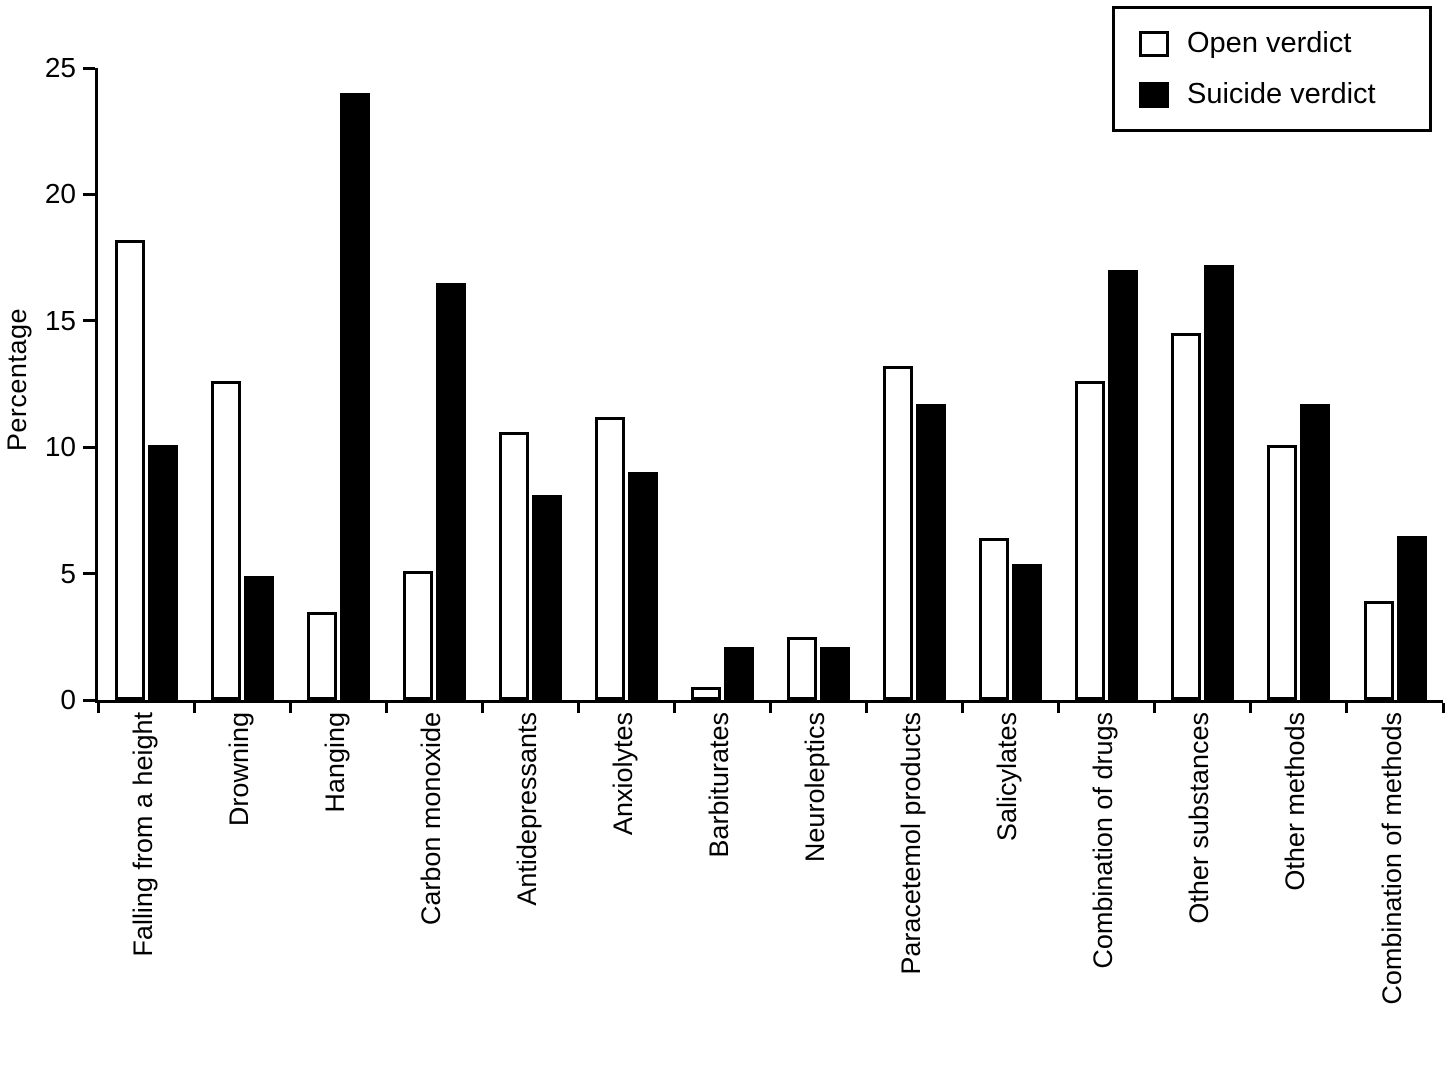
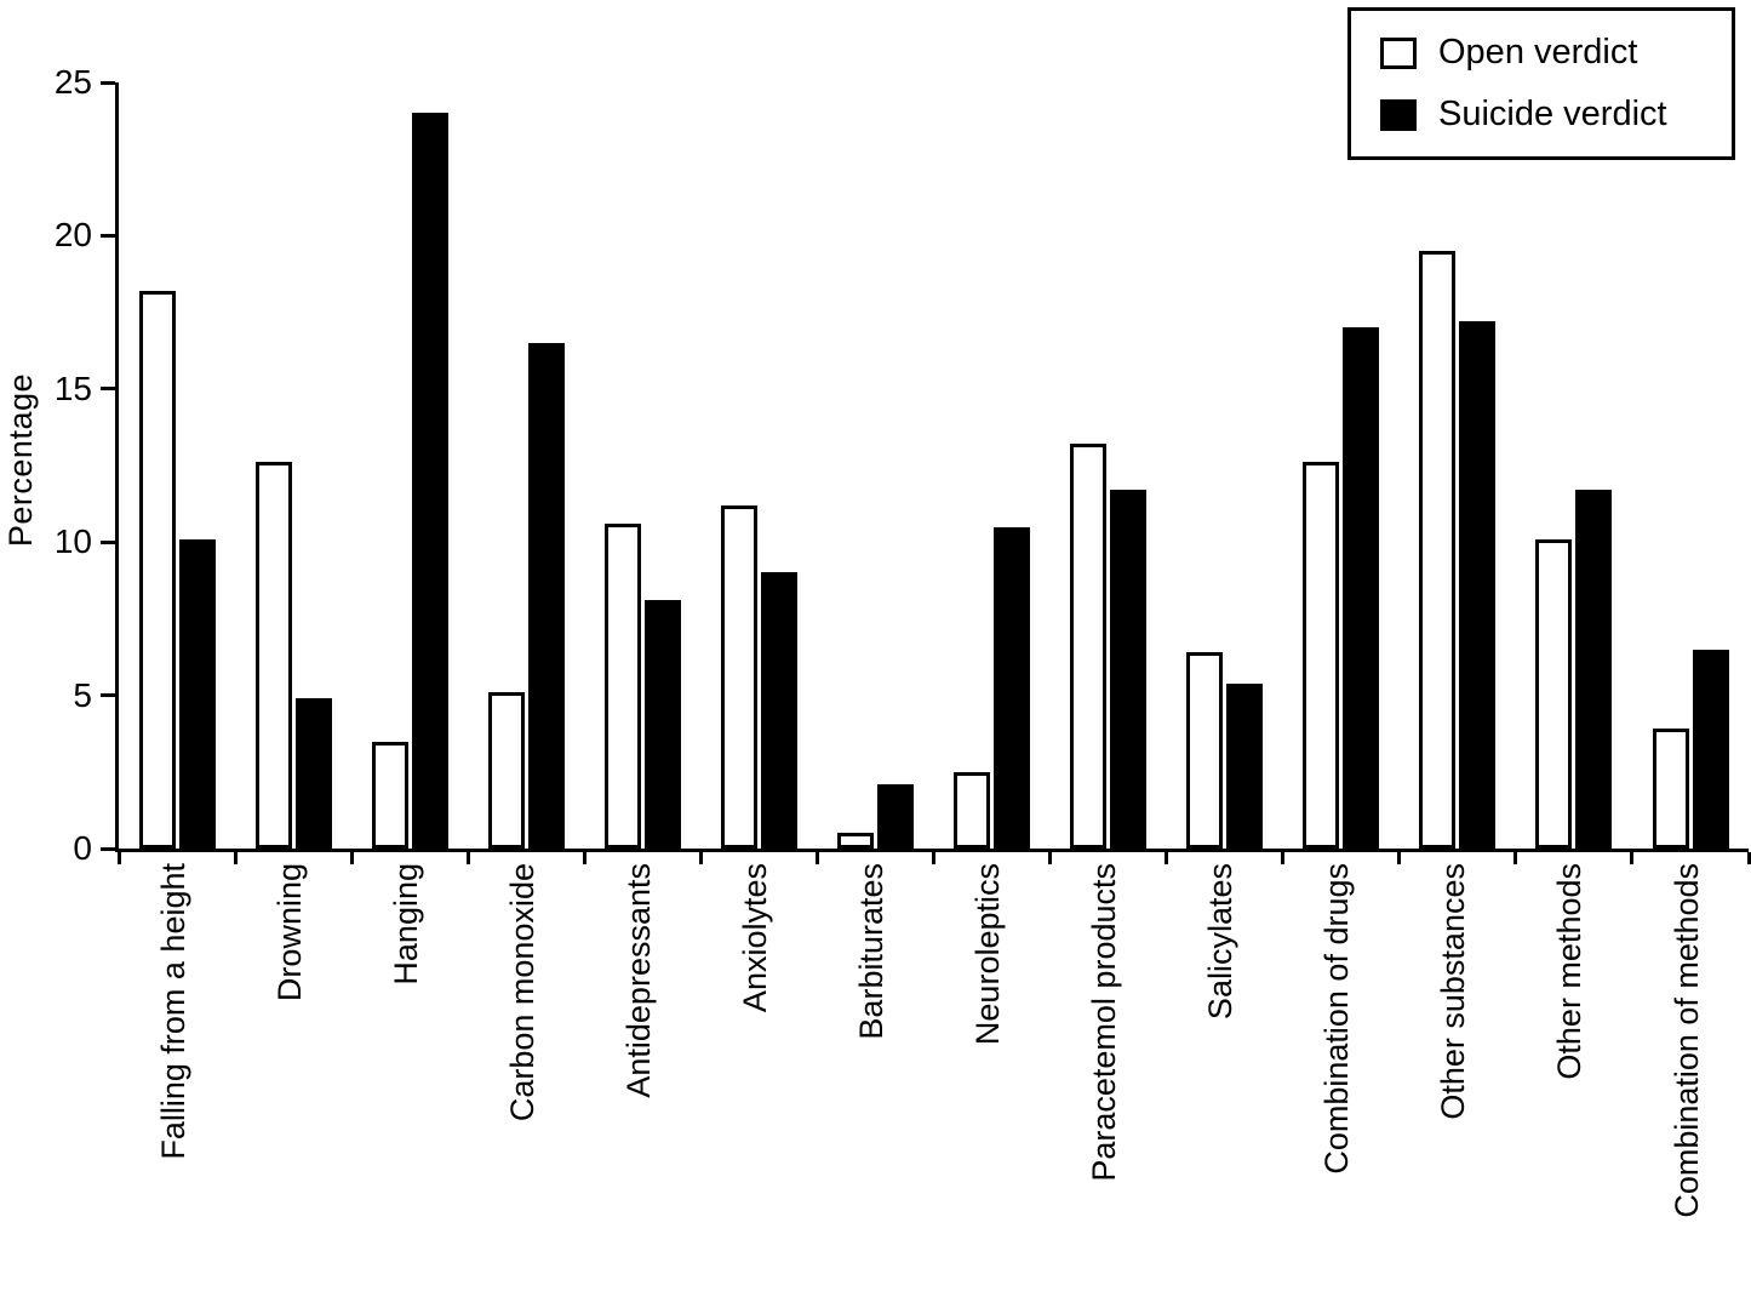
Suicide verdict/Neuroleptics: 2.1 -> 10.5
Open verdict/Other substances: 14.5 -> 19.5
